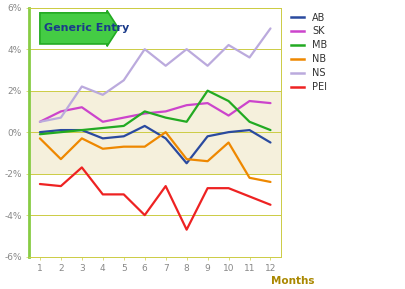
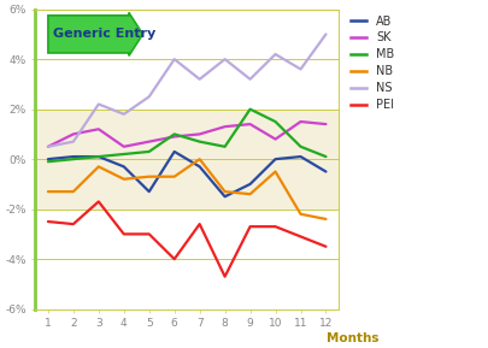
NB/1: -0.3% -> -1.3%
AB/5: -0.2% -> -1.3%
AB/9: -0.2% -> -1.0%
